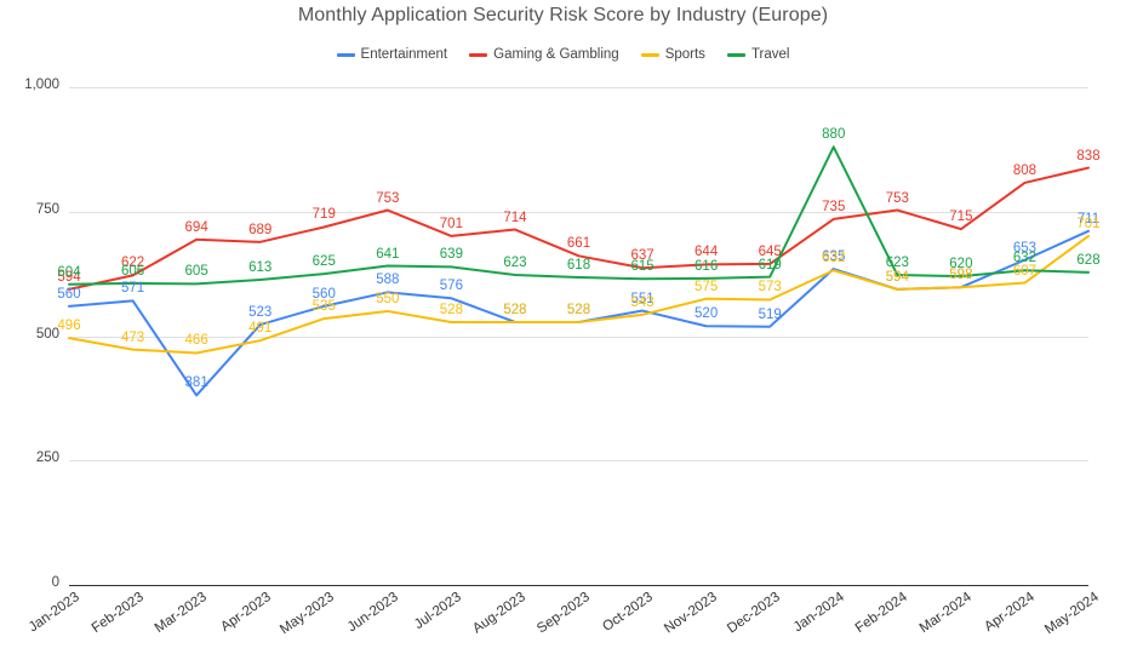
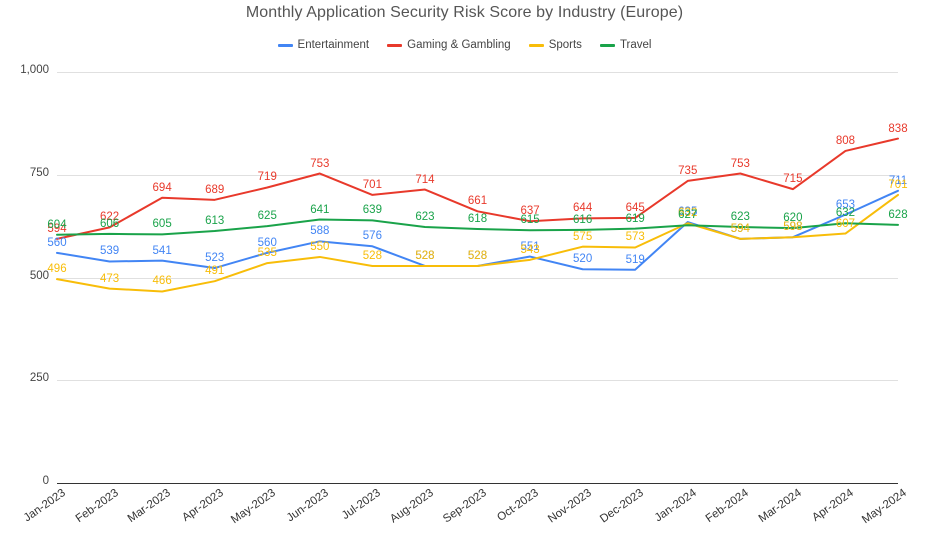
Entertainment/Feb-2023: 571 -> 539
Entertainment/Mar-2023: 381 -> 541
Travel/Jan-2024: 880 -> 627
